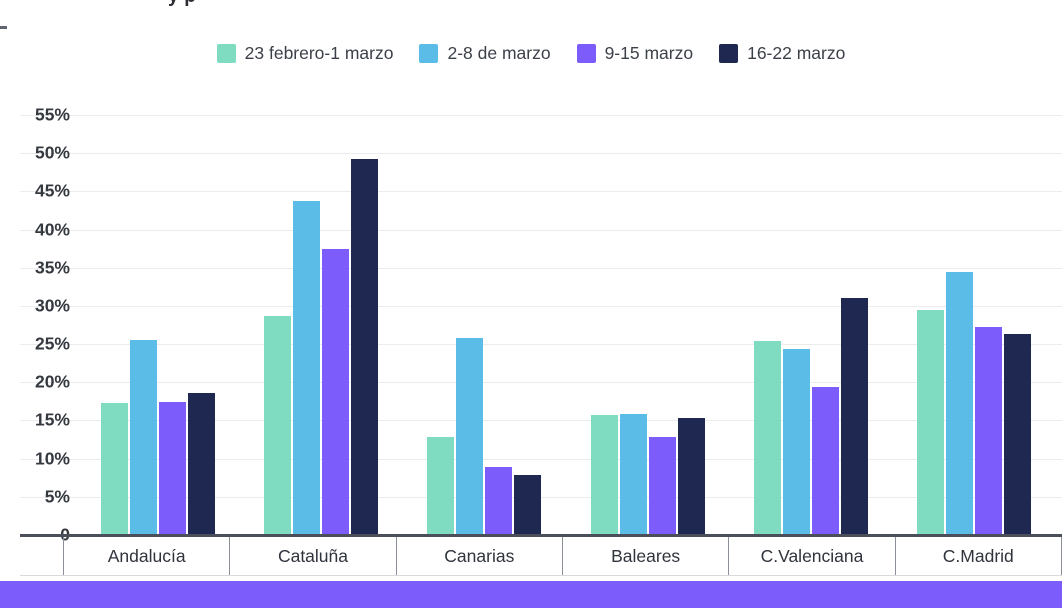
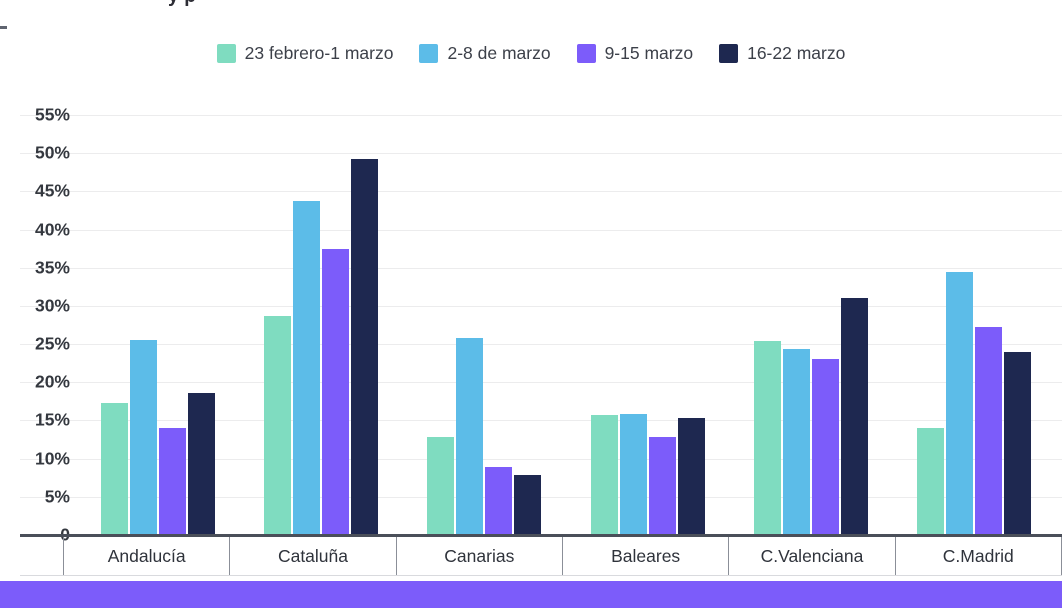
9-15 marzo/Andalucía: 17% -> 14%
9-15 marzo/C.Valenciana: 19% -> 23%
23 febrero-1 marzo/C.Madrid: 30% -> 14%
16-22 marzo/C.Madrid: 26% -> 24%
